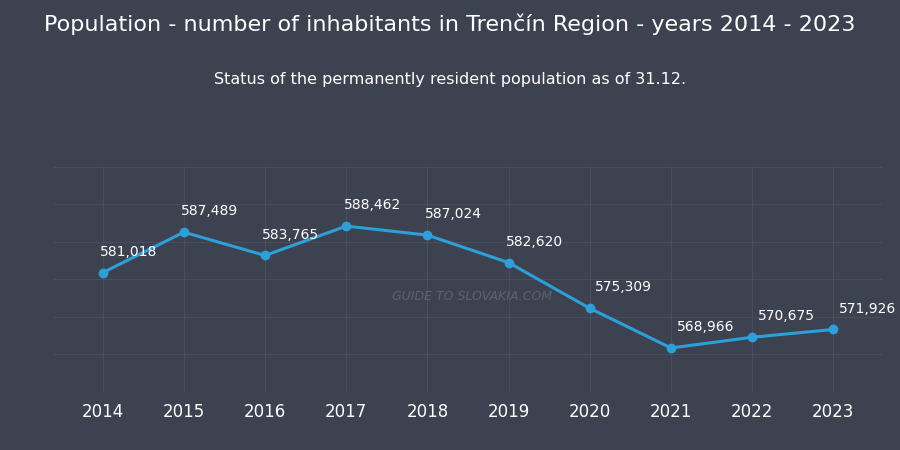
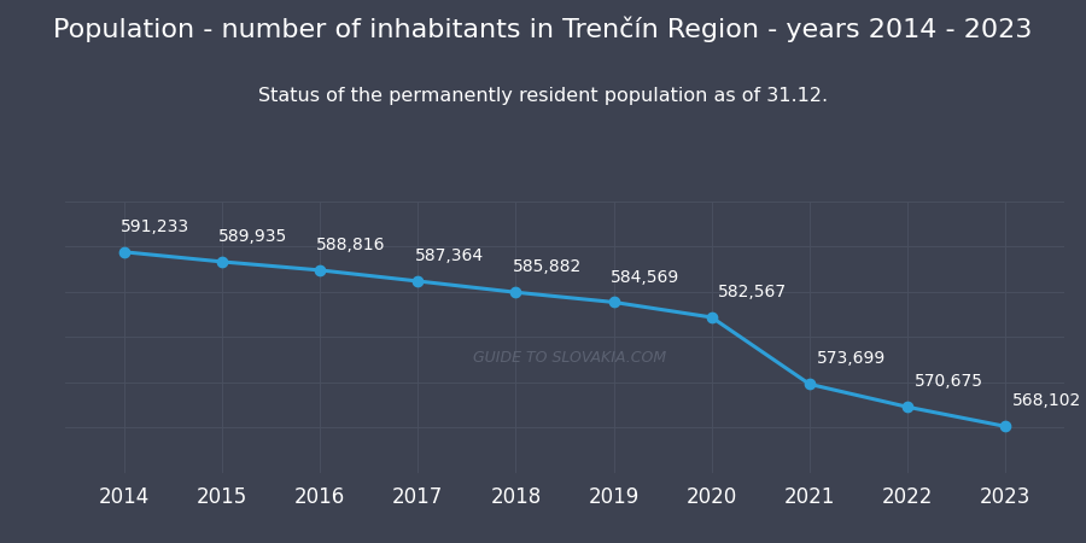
2014: 581,018 -> 591,233
2015: 587,489 -> 589,935
2016: 583,765 -> 588,816
2017: 588,462 -> 587,364
2018: 587,024 -> 585,882
2019: 582,620 -> 584,569
2020: 575,309 -> 582,567
2021: 568,966 -> 573,699
2023: 571,926 -> 568,102
